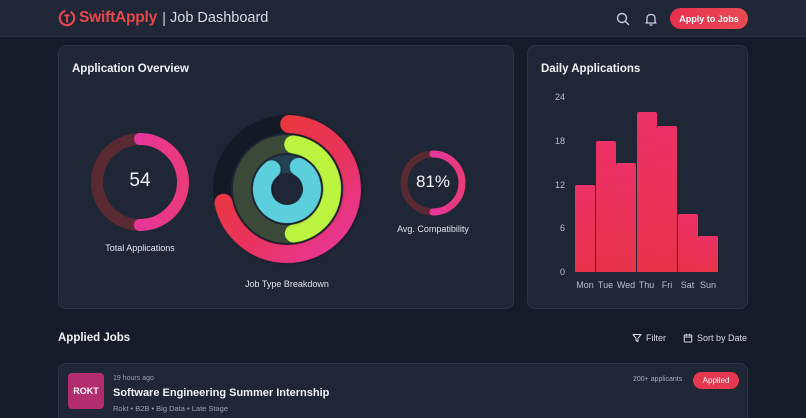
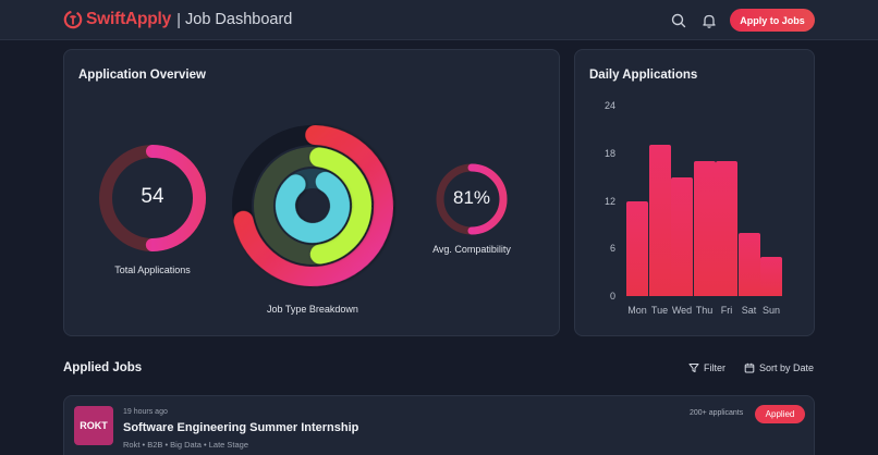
Tue: 18 -> 19
Thu: 22 -> 17
Fri: 20 -> 17
